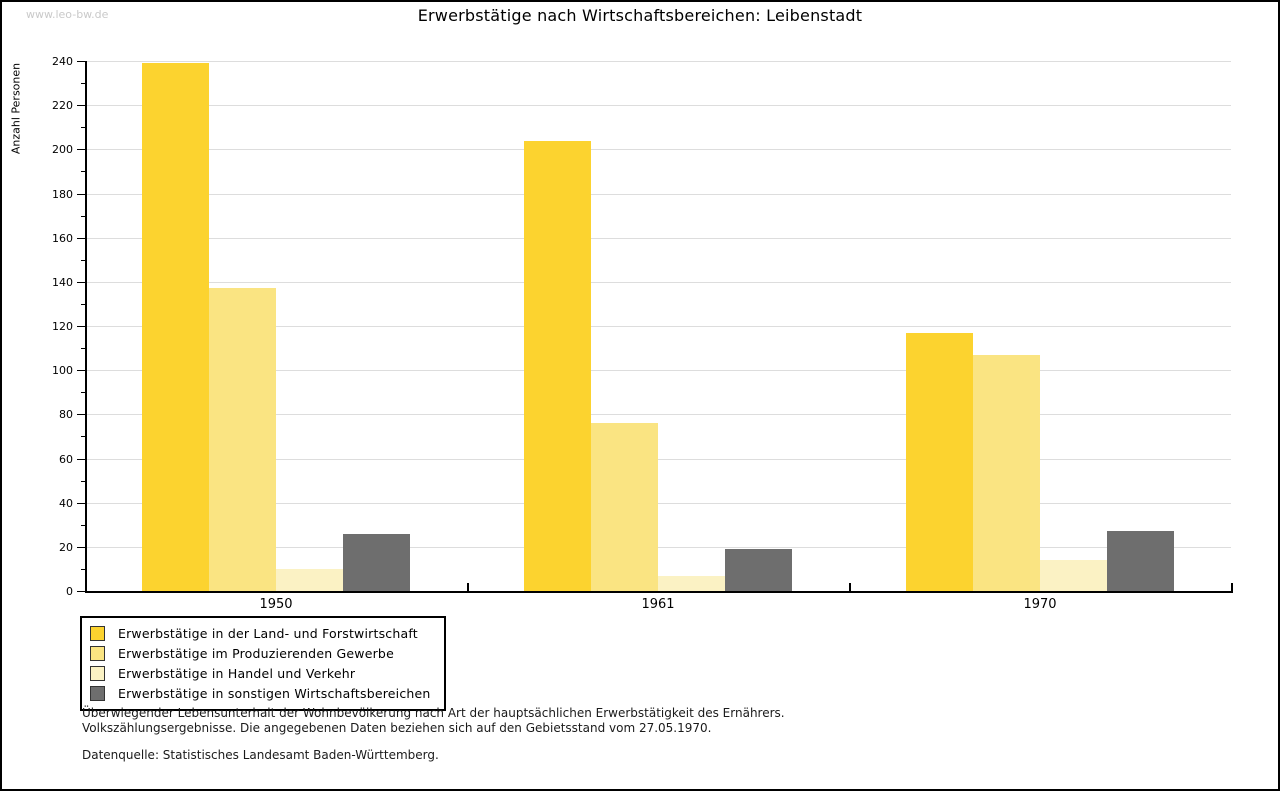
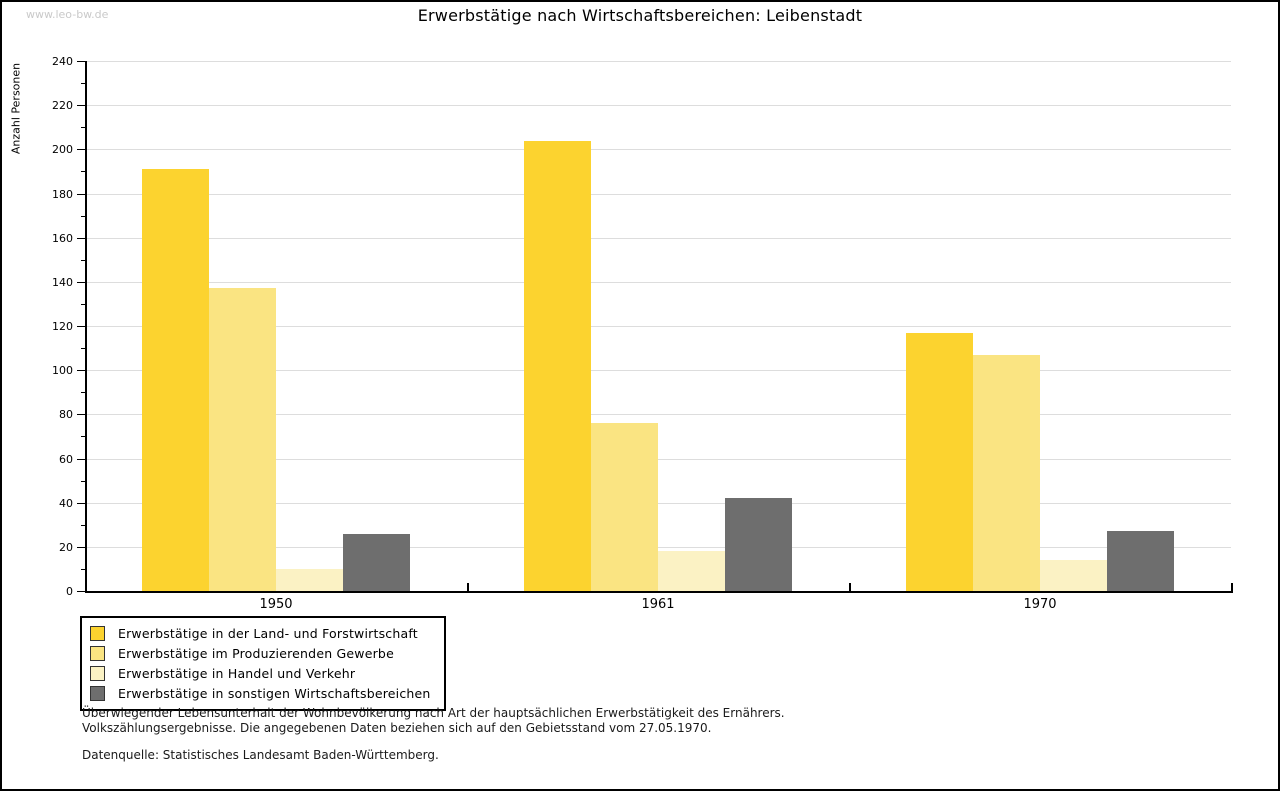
Erwerbstätige in der Land- und Forstwirtschaft/1950: 239 -> 191
Erwerbstätige in Handel und Verkehr/1961: 7 -> 18
Erwerbstätige in sonstigen Wirtschaftsbereichen/1961: 19 -> 42
